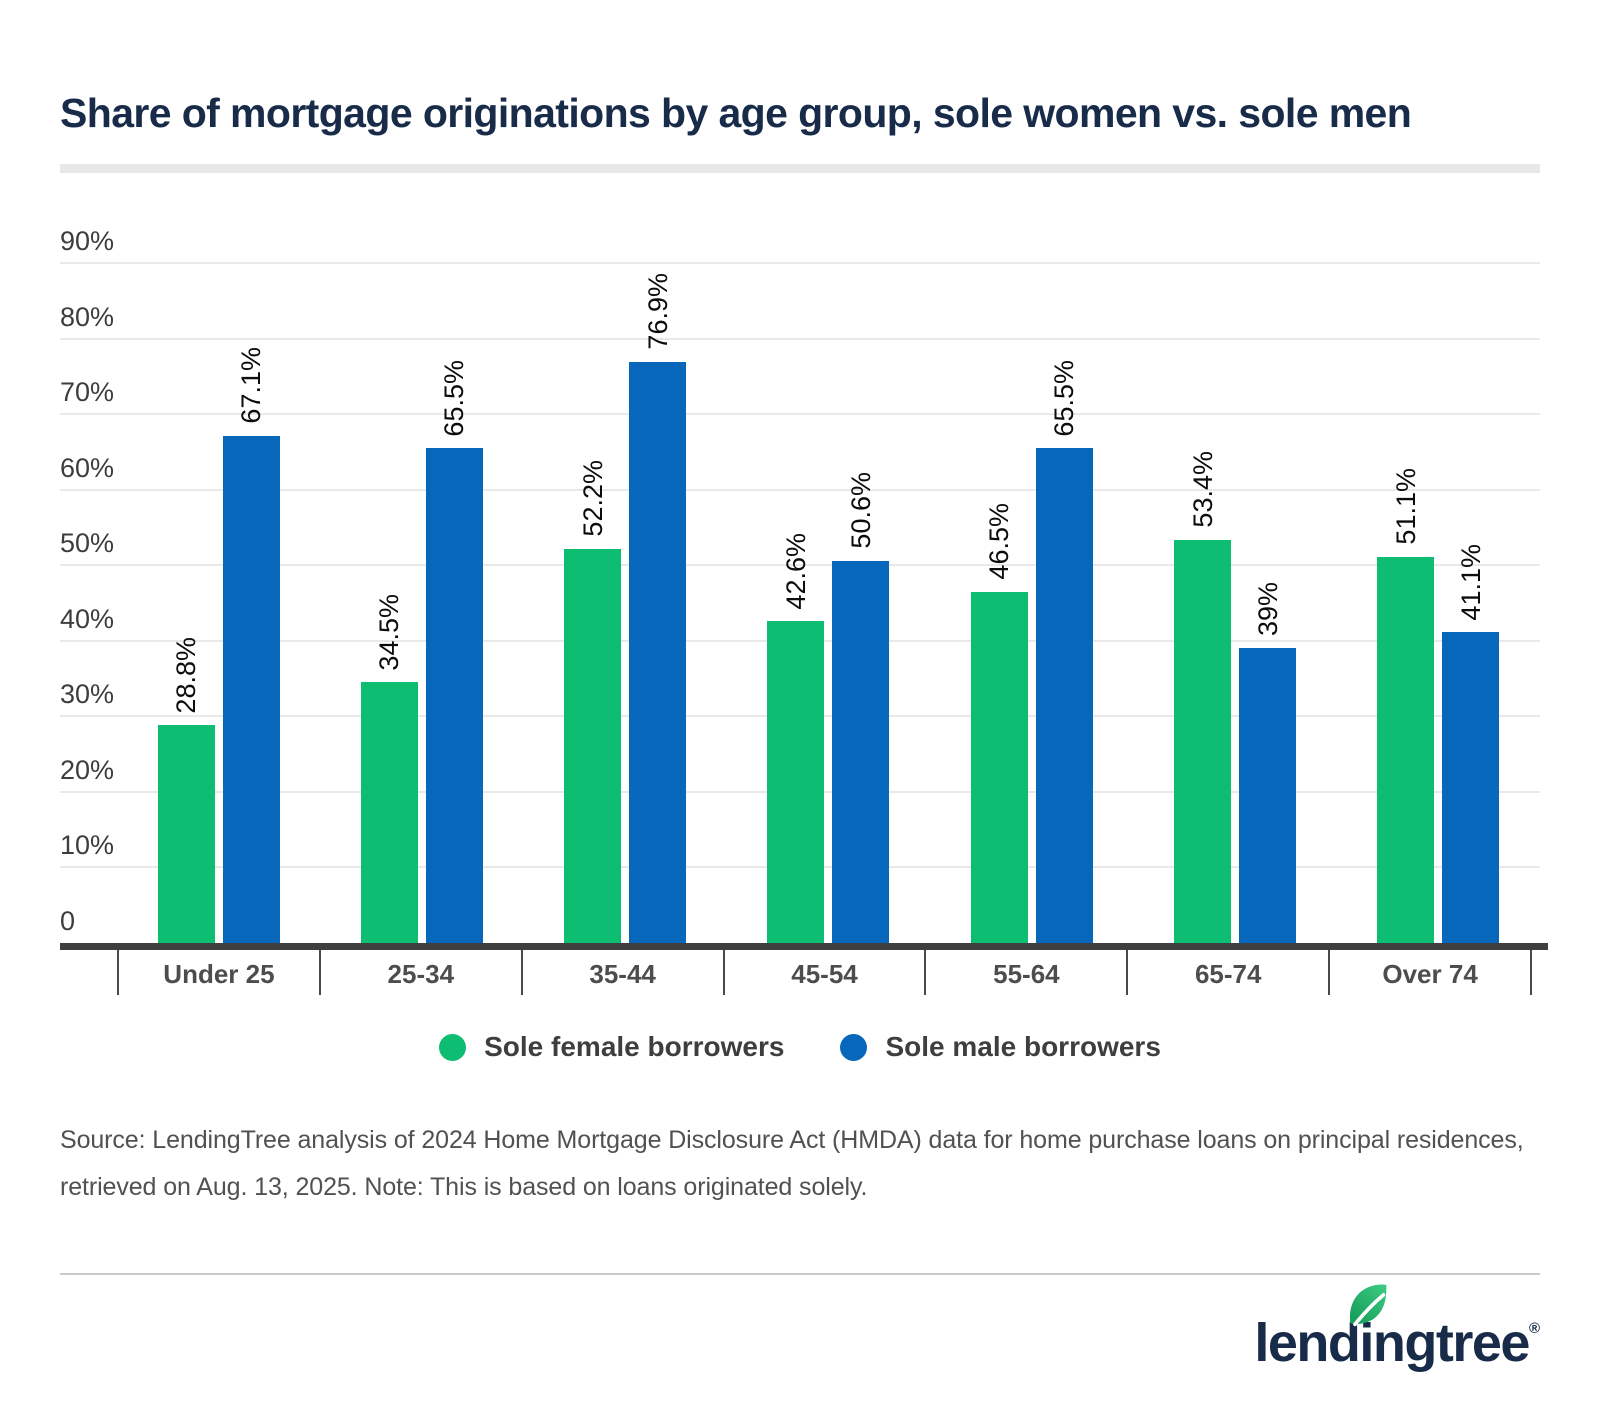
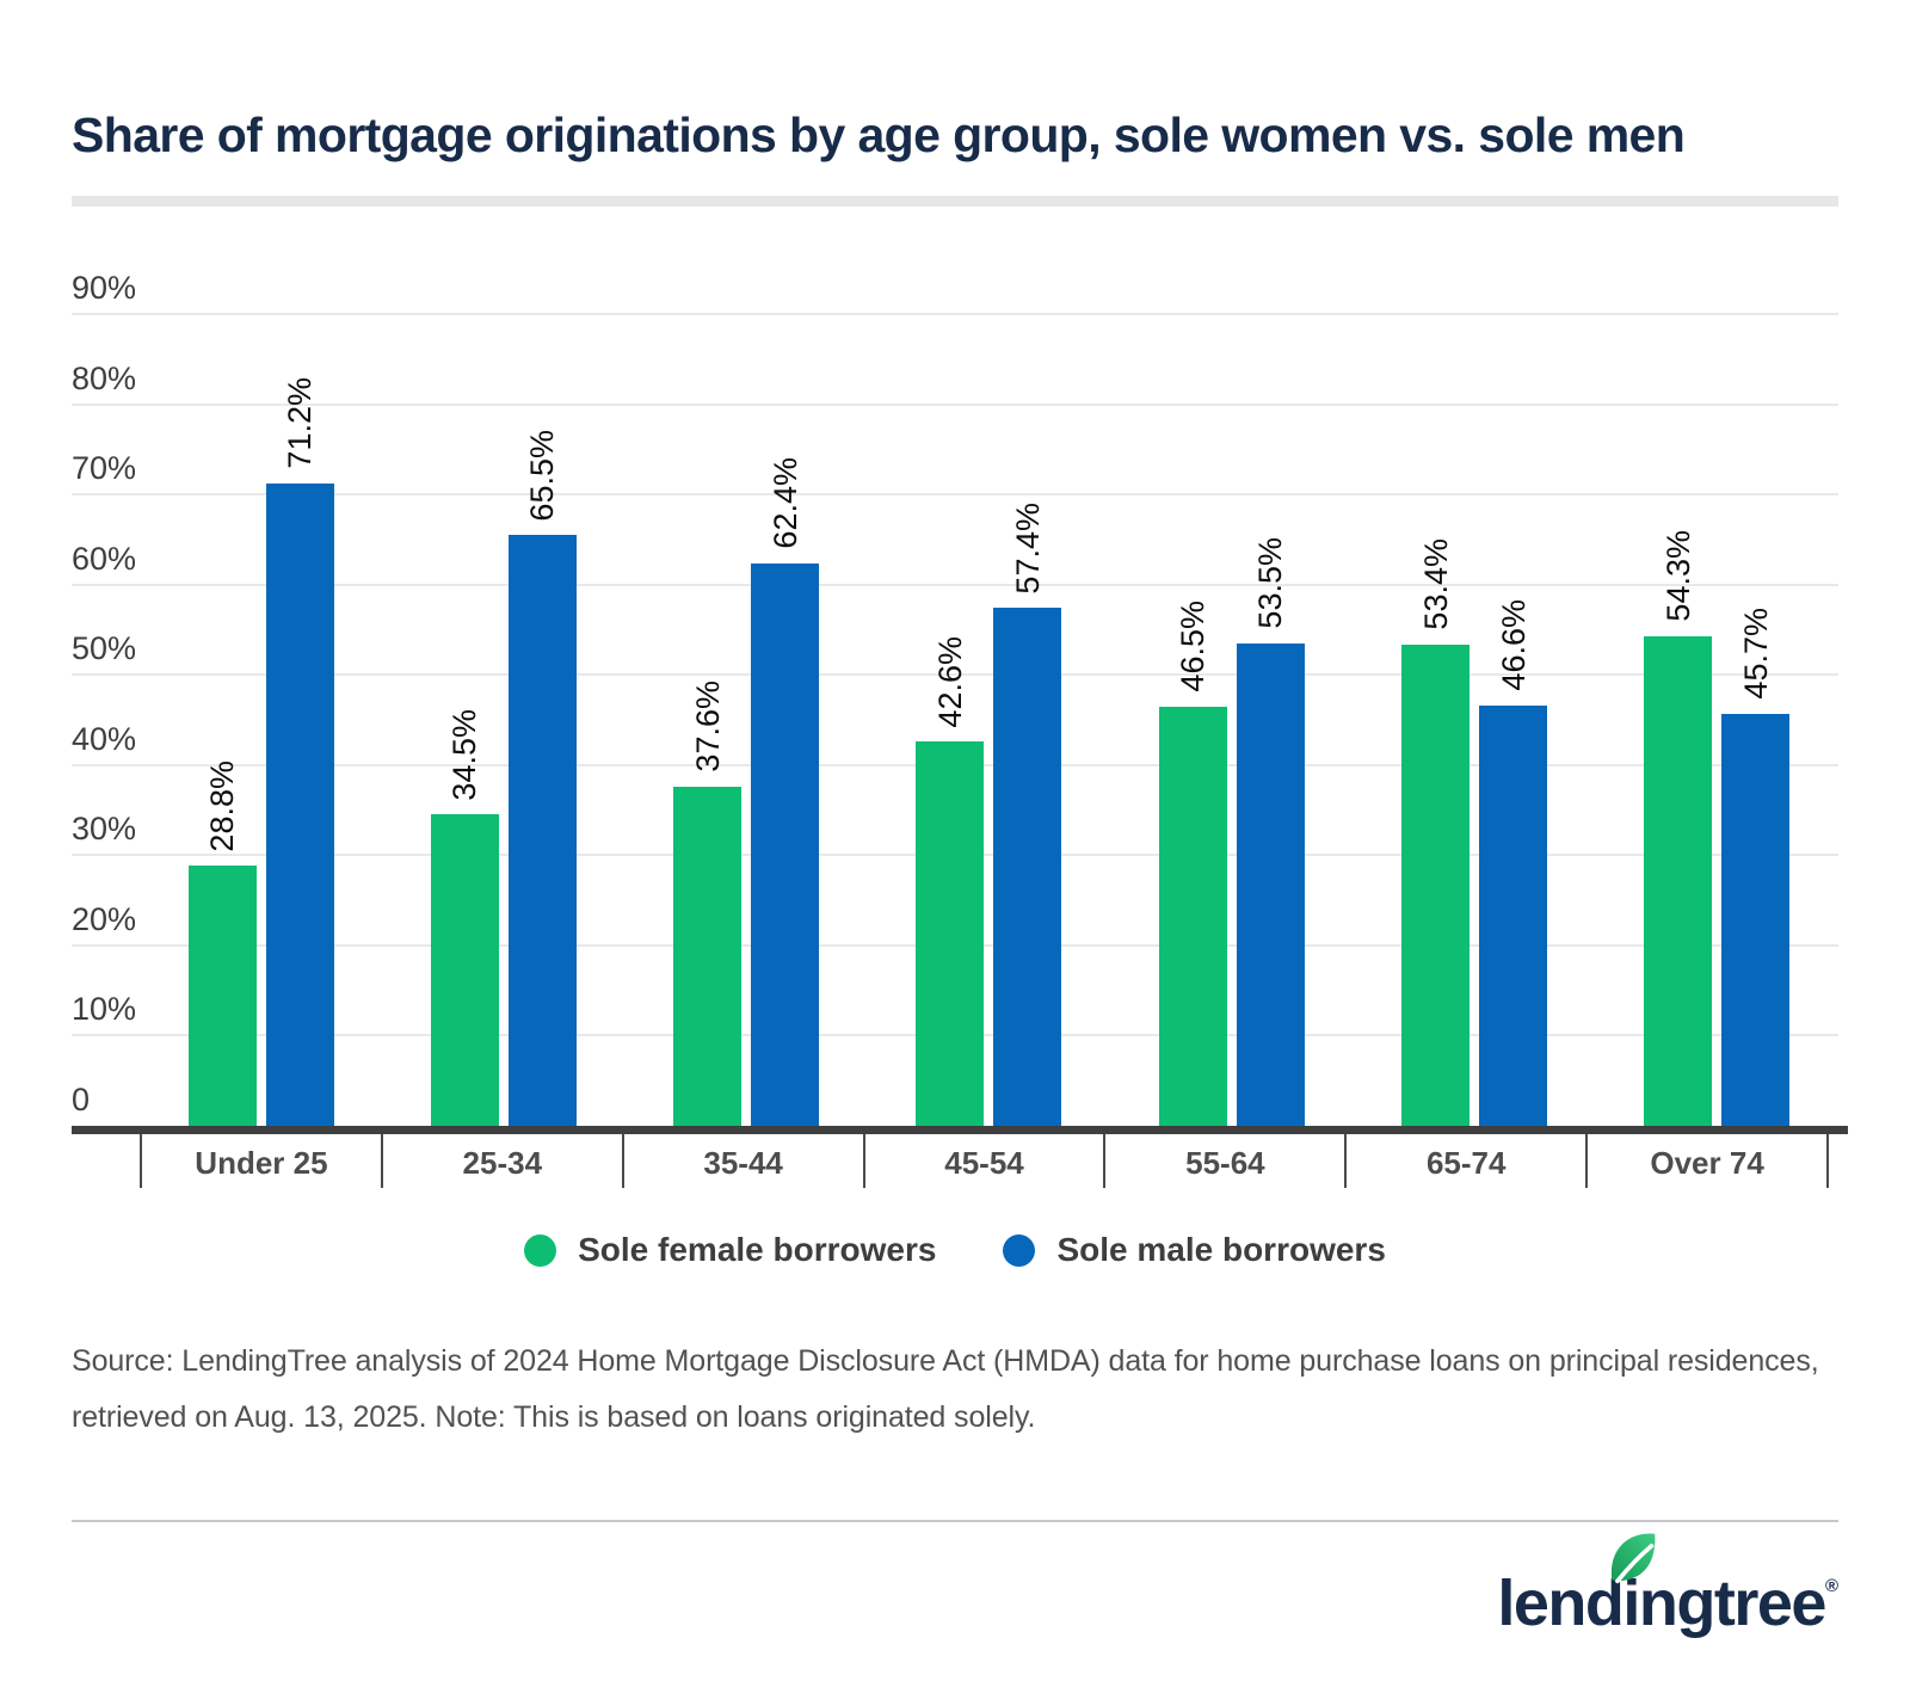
Sole male borrowers/Under 25: 67.1% -> 71.2%
Sole female borrowers/35-44: 52.2% -> 37.6%
Sole male borrowers/35-44: 76.9% -> 62.4%
Sole male borrowers/45-54: 50.6% -> 57.4%
Sole male borrowers/55-64: 65.5% -> 53.5%
Sole male borrowers/65-74: 39% -> 46.6%
Sole female borrowers/Over 74: 51.1% -> 54.3%
Sole male borrowers/Over 74: 41.1% -> 45.7%
